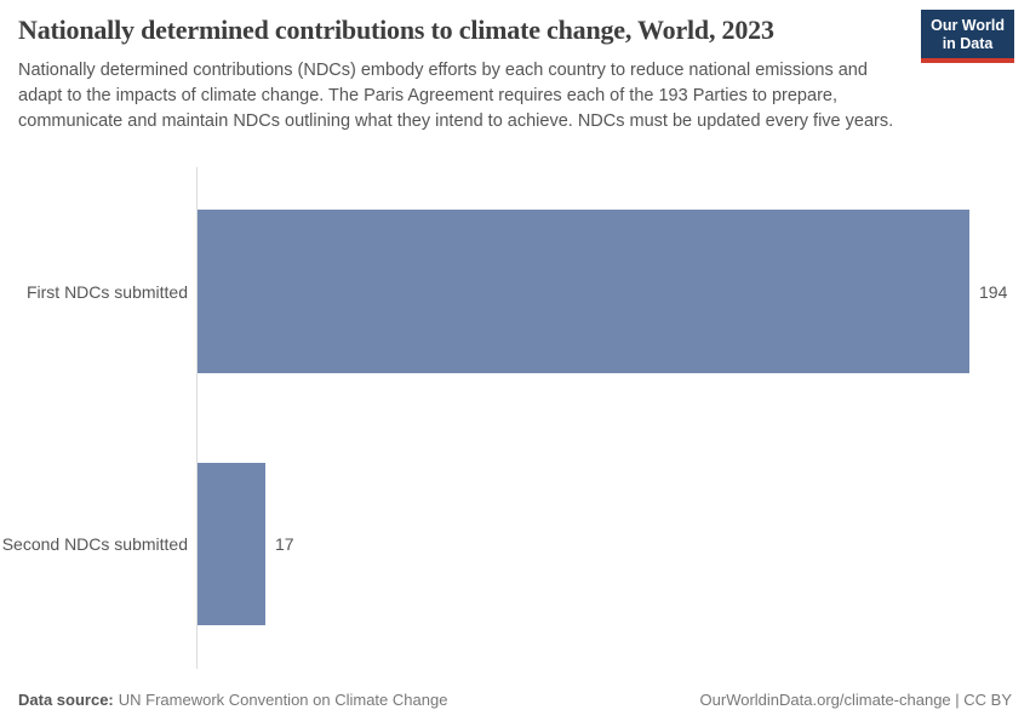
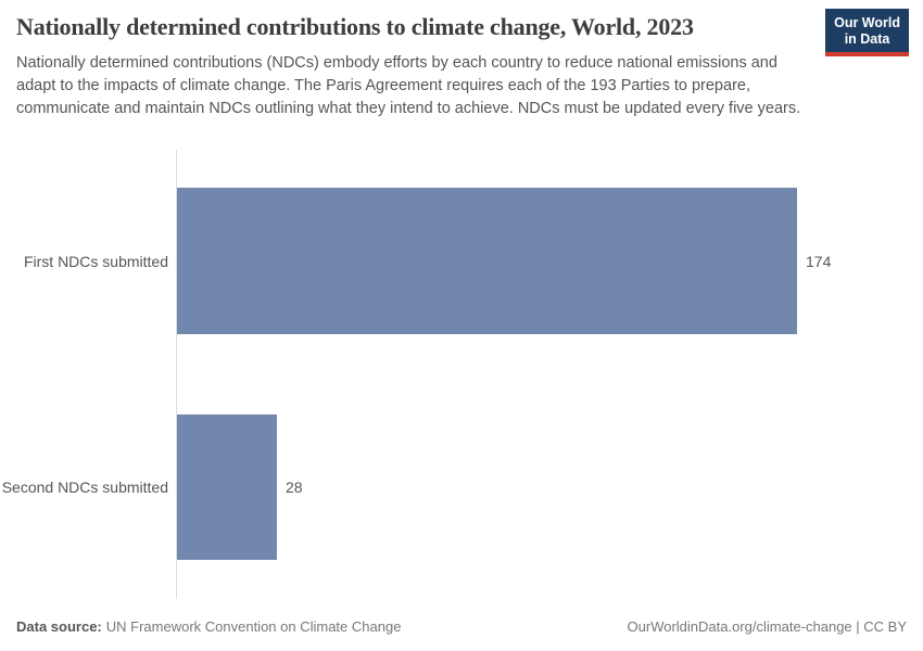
First NDCs submitted: 194 -> 174
Second NDCs submitted: 17 -> 28
